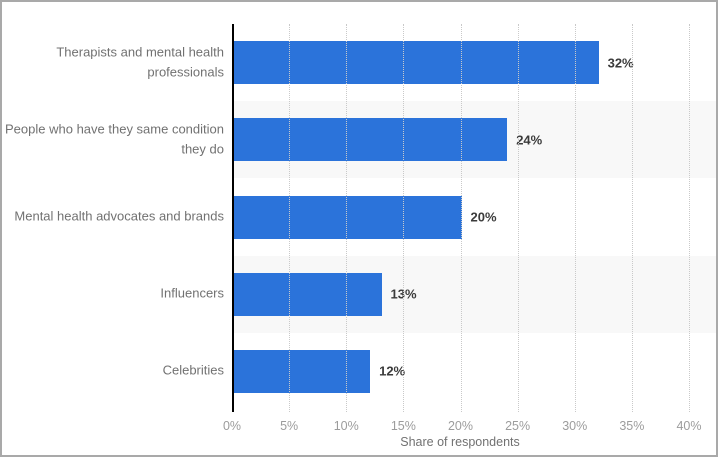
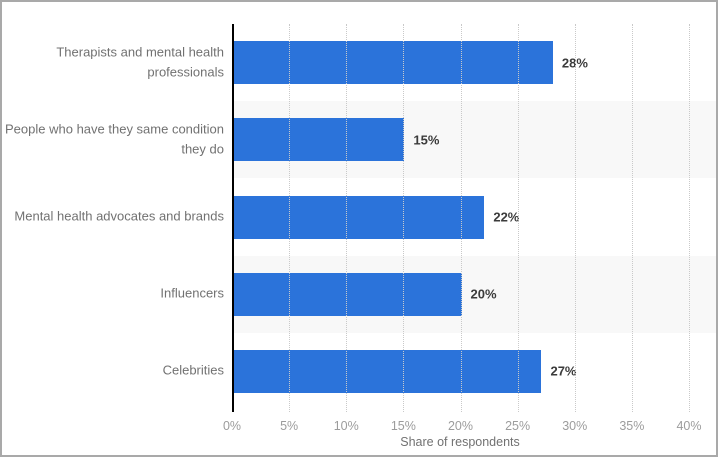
Therapists and mental health professionals: 32% -> 28%
People who have they same condition they do: 24% -> 15%
Mental health advocates and brands: 20% -> 22%
Influencers: 13% -> 20%
Celebrities: 12% -> 27%
